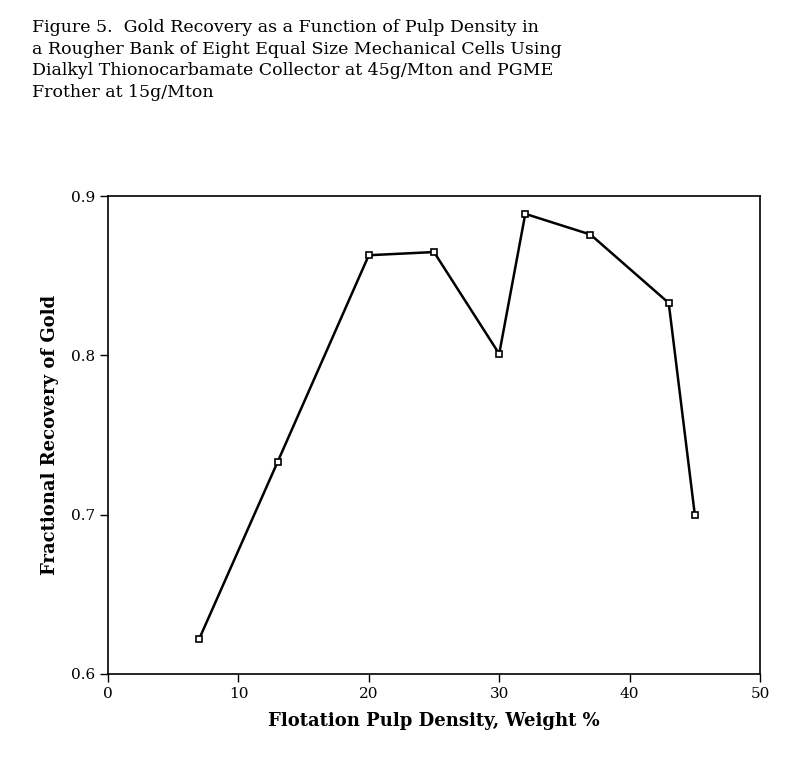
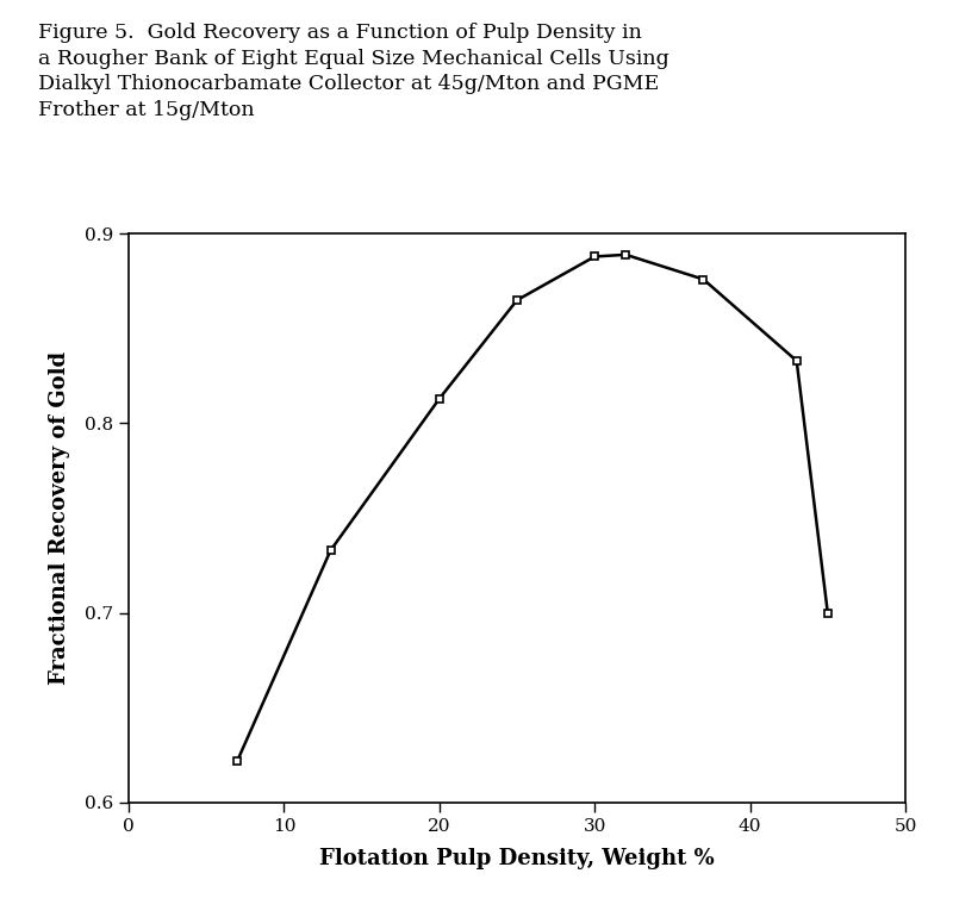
20: 0.863 -> 0.813
30: 0.801 -> 0.888
